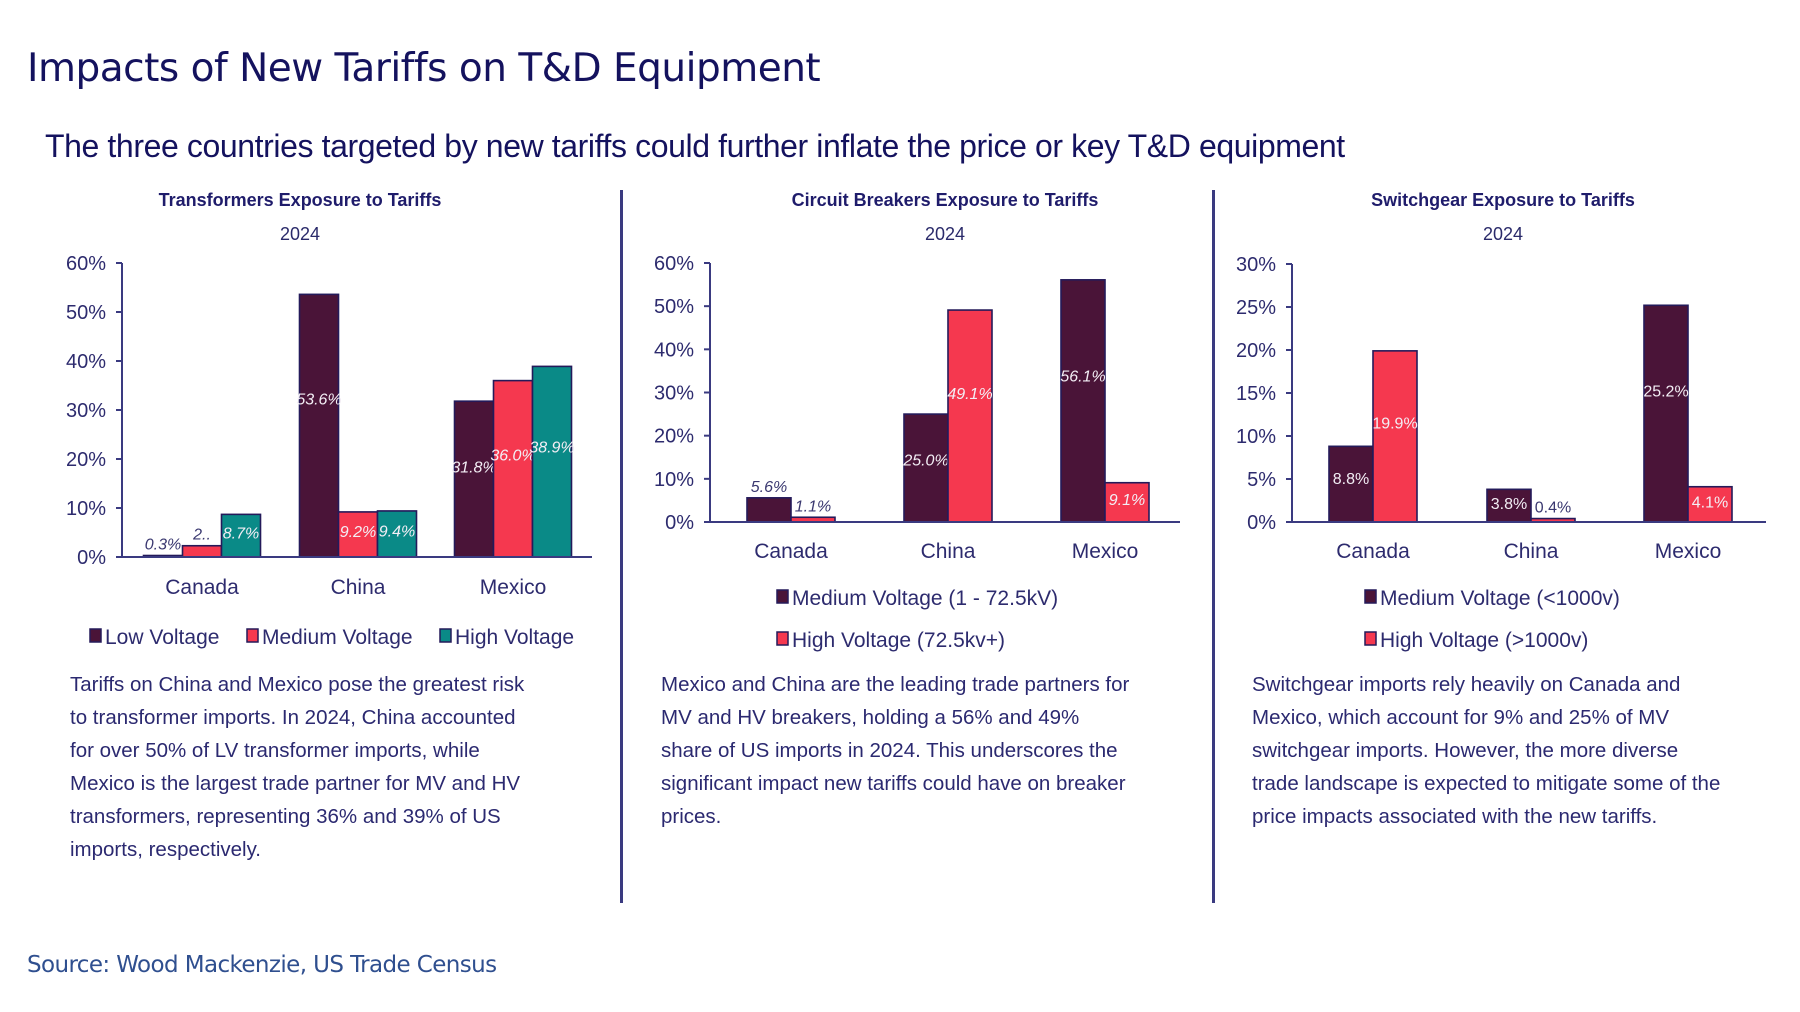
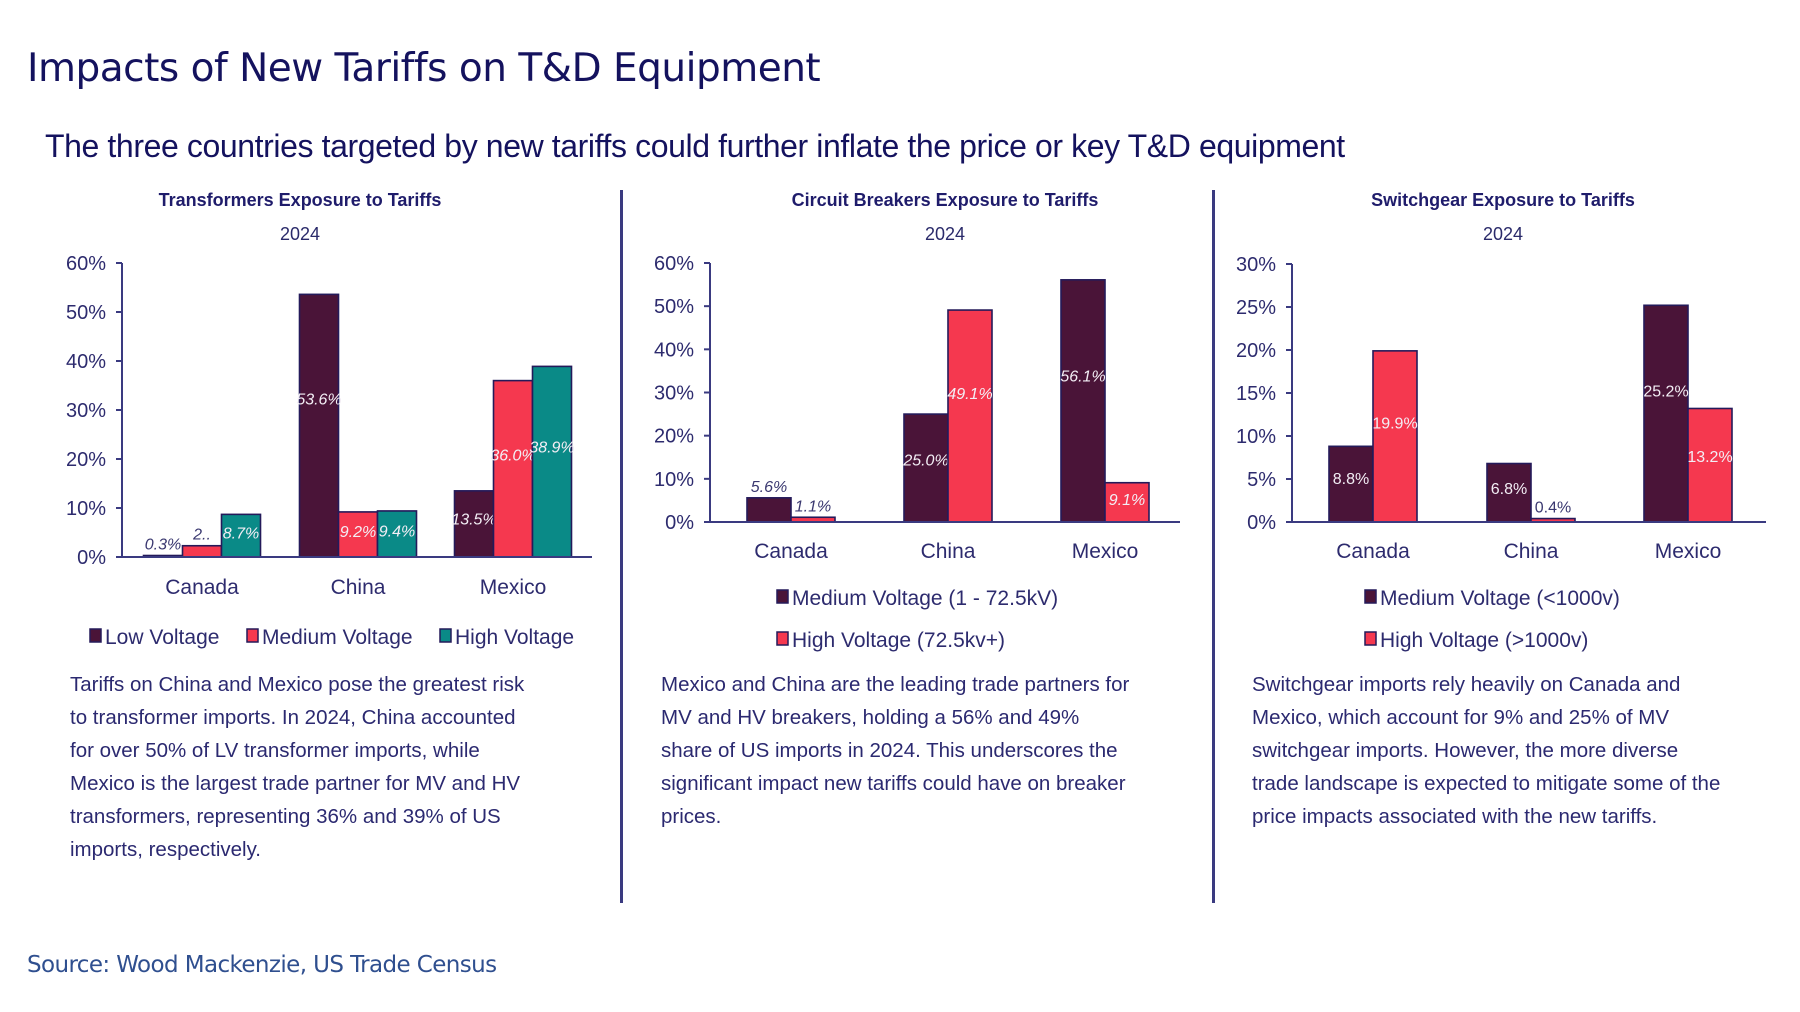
Transformers Exposure to Tariffs/Low Voltage/Mexico: 31.8% -> 13.5%
Switchgear Exposure to Tariffs/Medium Voltage (<1000v)/China: 3.8% -> 6.8%
Switchgear Exposure to Tariffs/High Voltage (>1000v)/Mexico: 4.1% -> 13.2%
